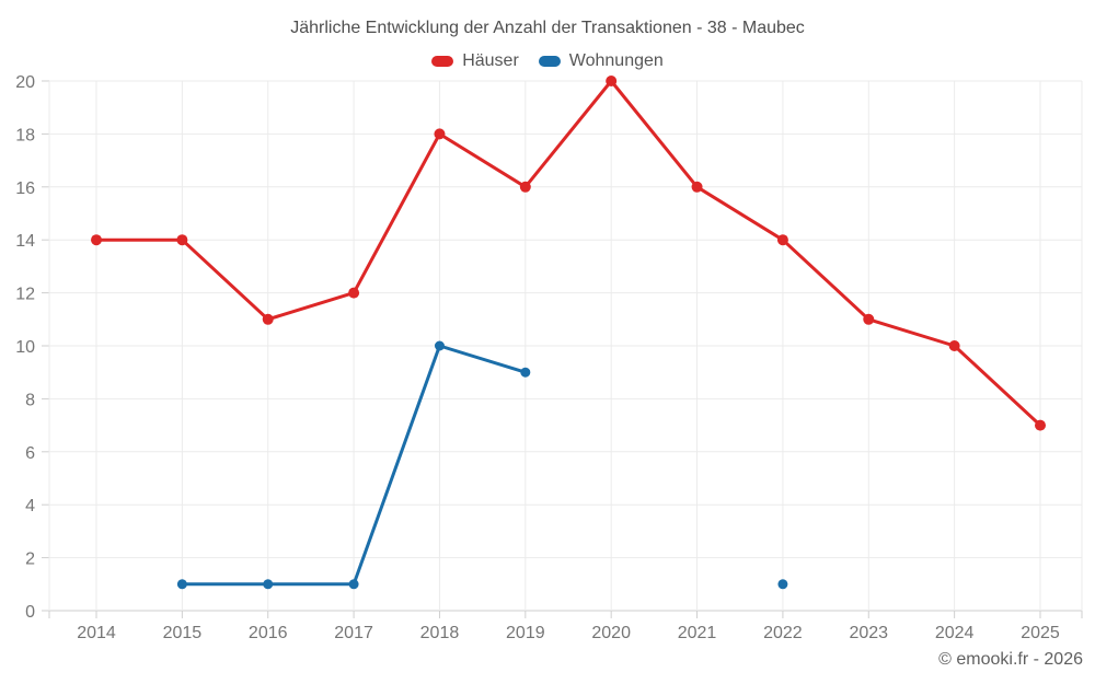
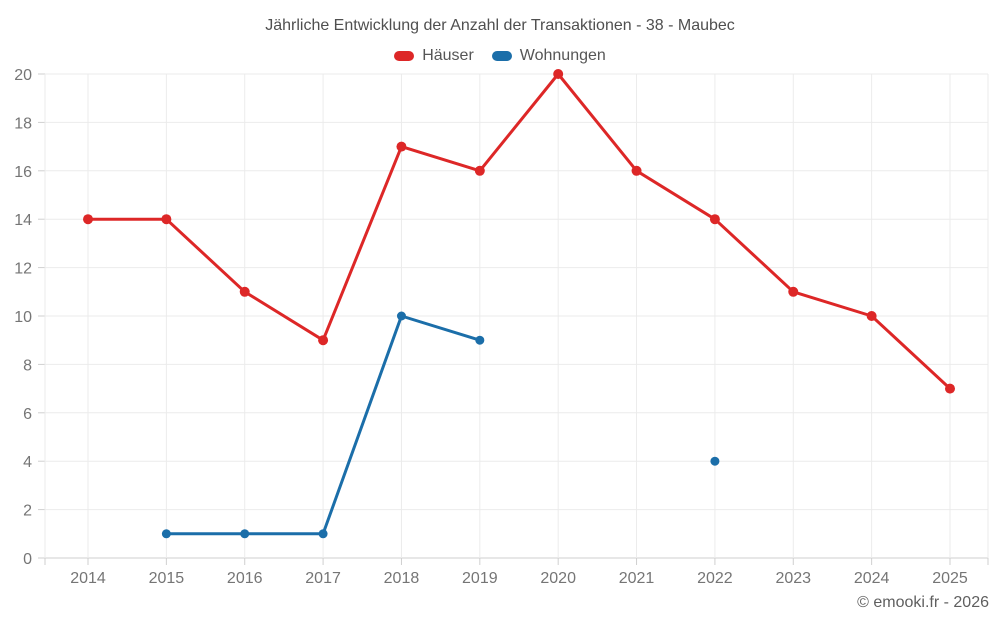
Häuser/2017: 12 -> 9
Häuser/2018: 18 -> 17
Wohnungen/2022: 1 -> 4
